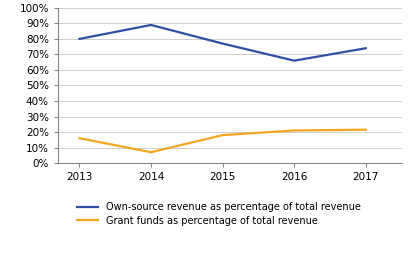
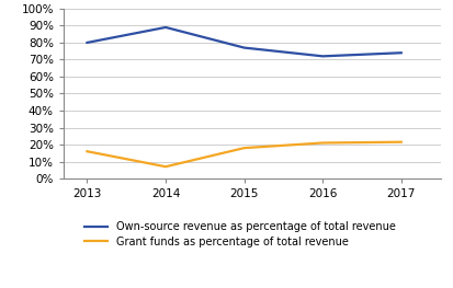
Own-source revenue as percentage of total revenue/2016: 66% -> 72%
